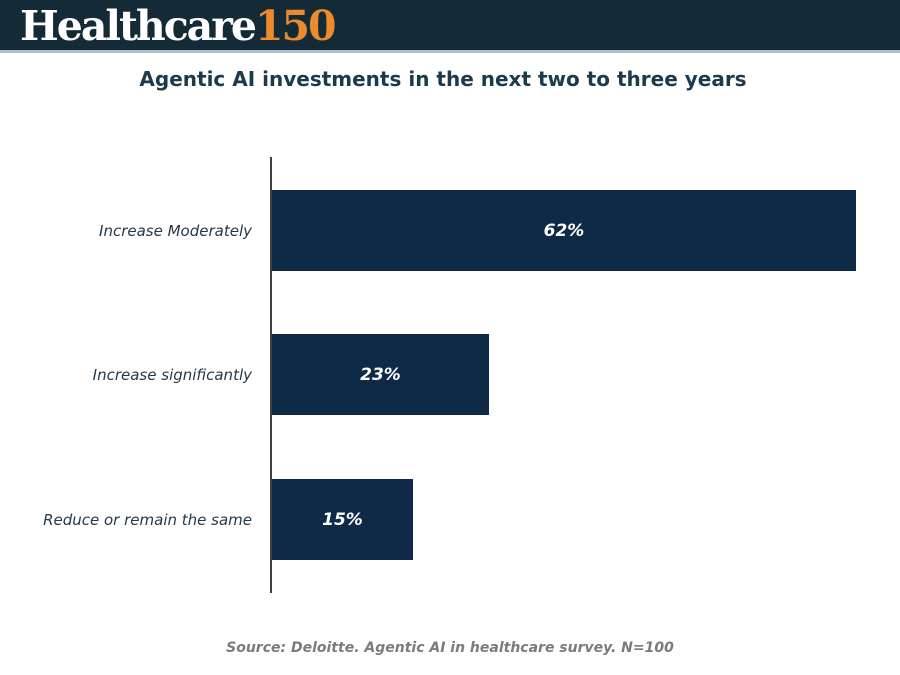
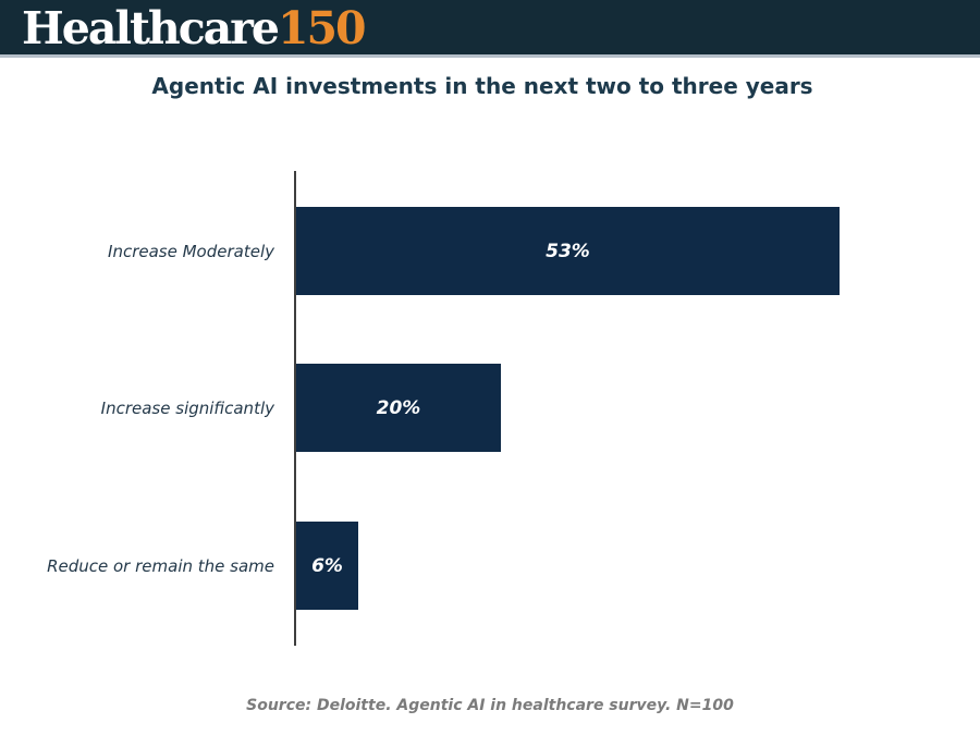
Increase Moderately: 62% -> 53%
Increase significantly: 23% -> 20%
Reduce or remain the same: 15% -> 6%
